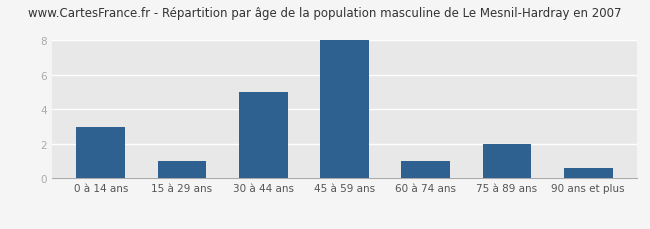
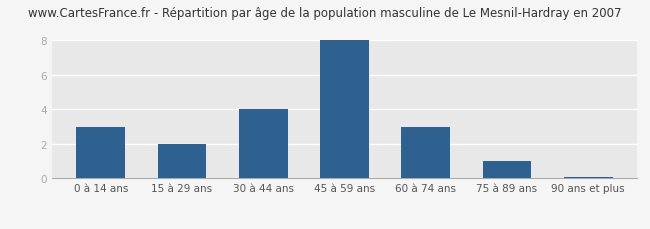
15 à 29 ans: 1.0 -> 2.0
30 à 44 ans: 5.0 -> 4.0
60 à 74 ans: 1.0 -> 3.0
75 à 89 ans: 2.0 -> 1.0
90 ans et plus: 0.6 -> 0.1
